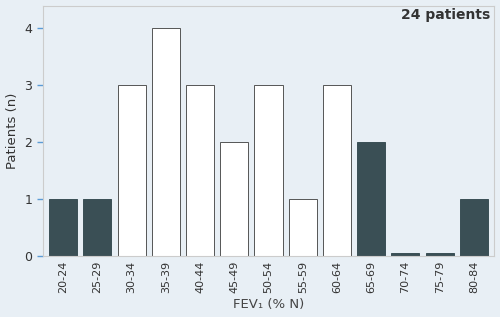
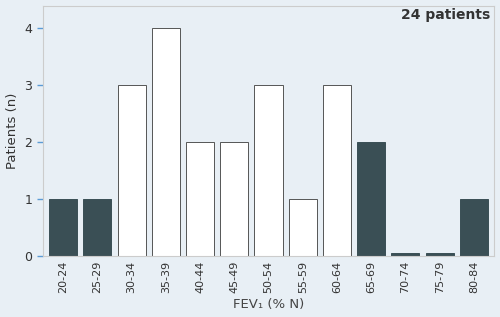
40-44: 3.00 -> 2.00
